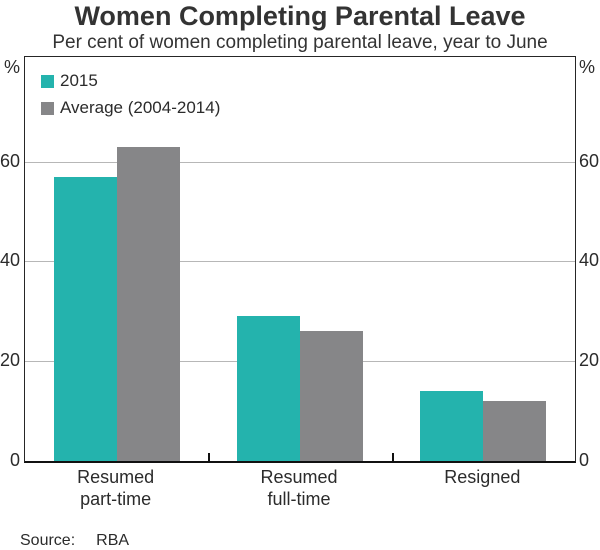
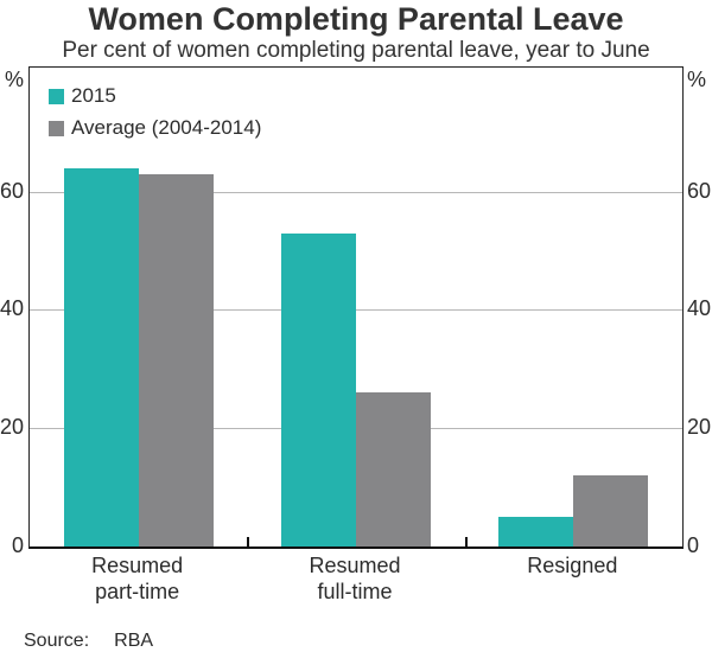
2015/Resumed part-time: 57 -> 64
2015/Resumed full-time: 29 -> 53
2015/Resigned: 14 -> 5
